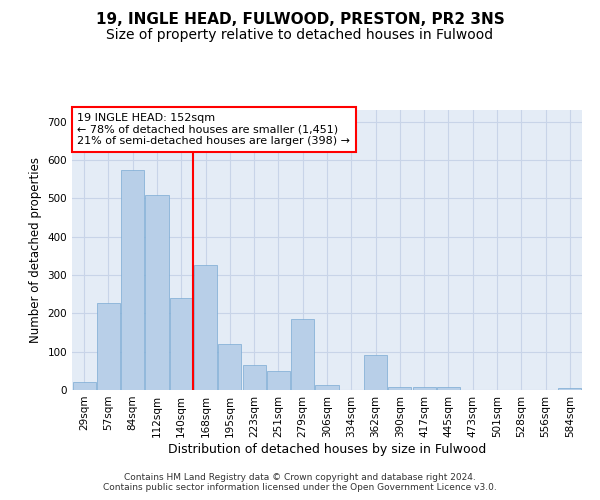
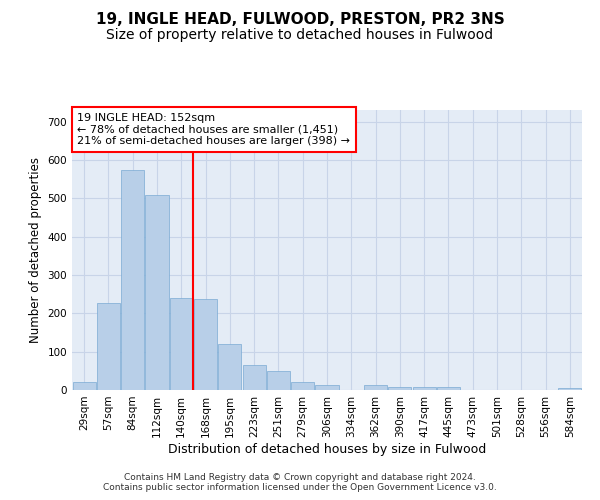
168sqm: 325 -> 238
279sqm: 185 -> 22
362sqm: 90 -> 14
